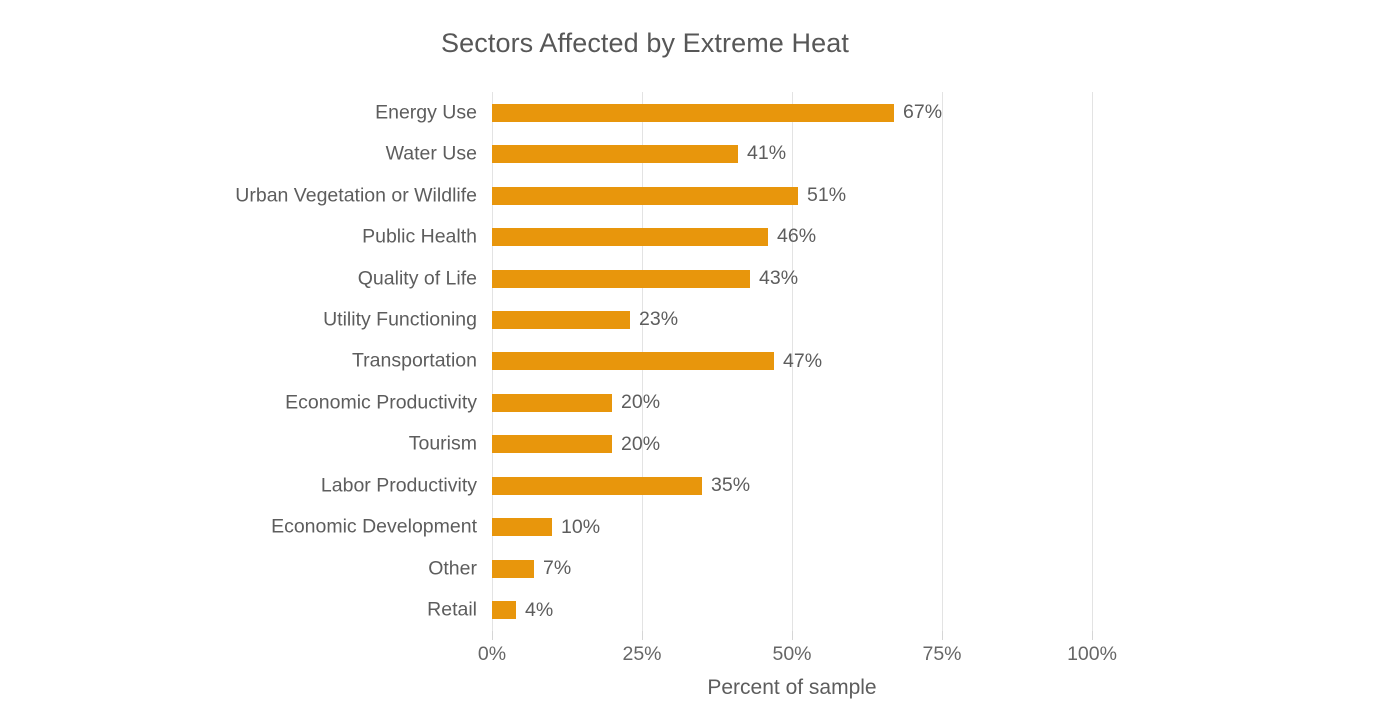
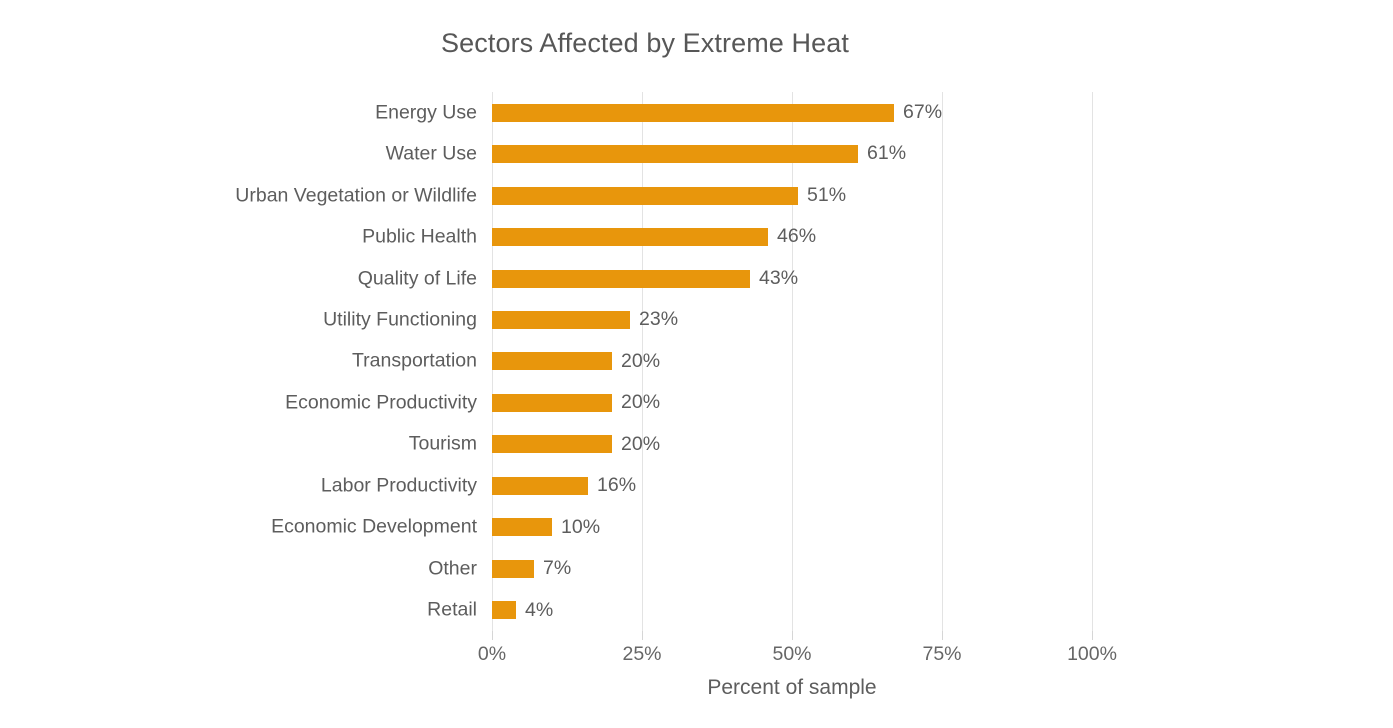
Water Use: 41% -> 61%
Transportation: 47% -> 20%
Labor Productivity: 35% -> 16%
